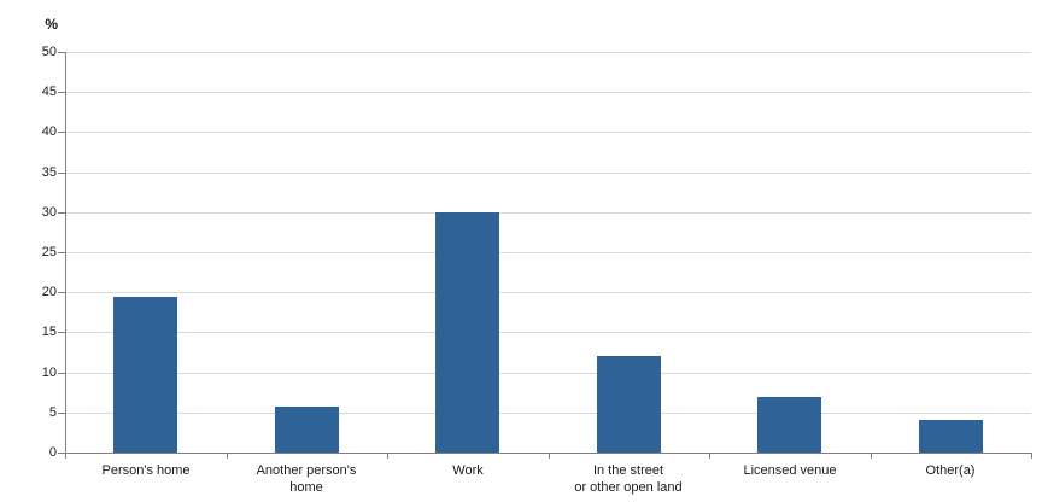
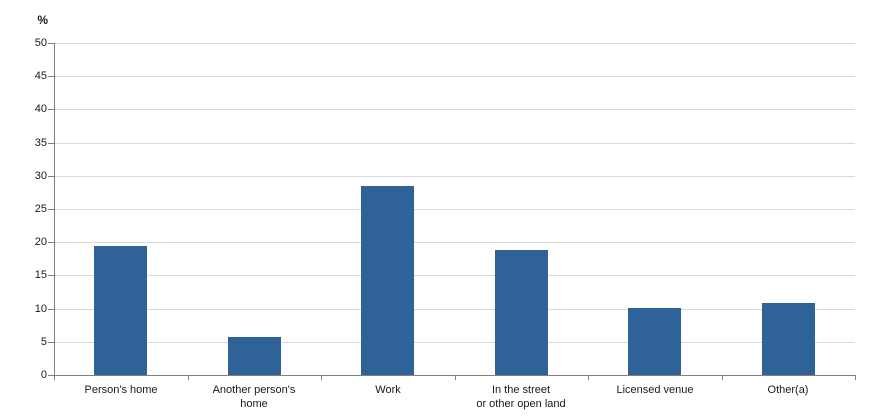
Work: 30 -> 28
In the street or other open land: 12 -> 19
Licensed venue: 7 -> 10
Other(a): 4 -> 11
